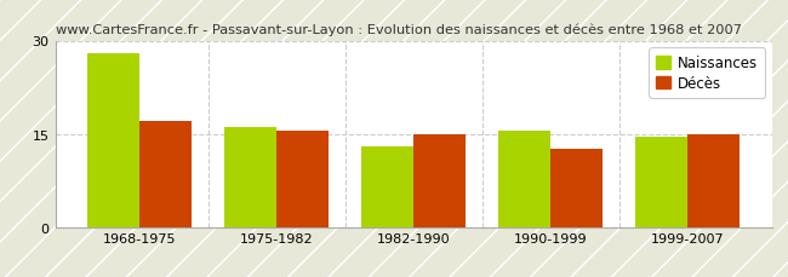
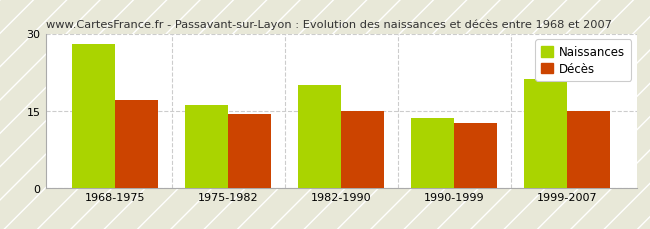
Décès/1975-1982: 15.5 -> 14.4
Naissances/1982-1990: 13.0 -> 20.0
Naissances/1990-1999: 15.5 -> 13.6
Naissances/1999-2007: 14.5 -> 21.2
